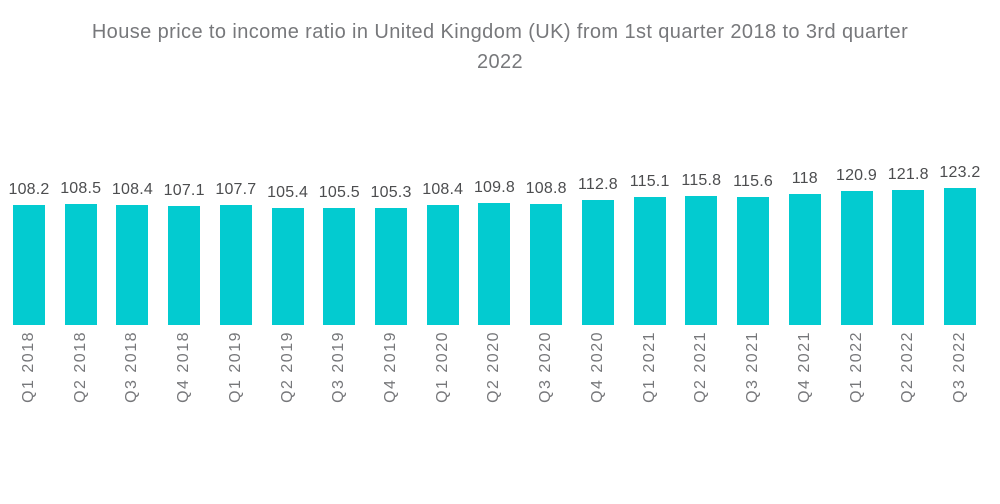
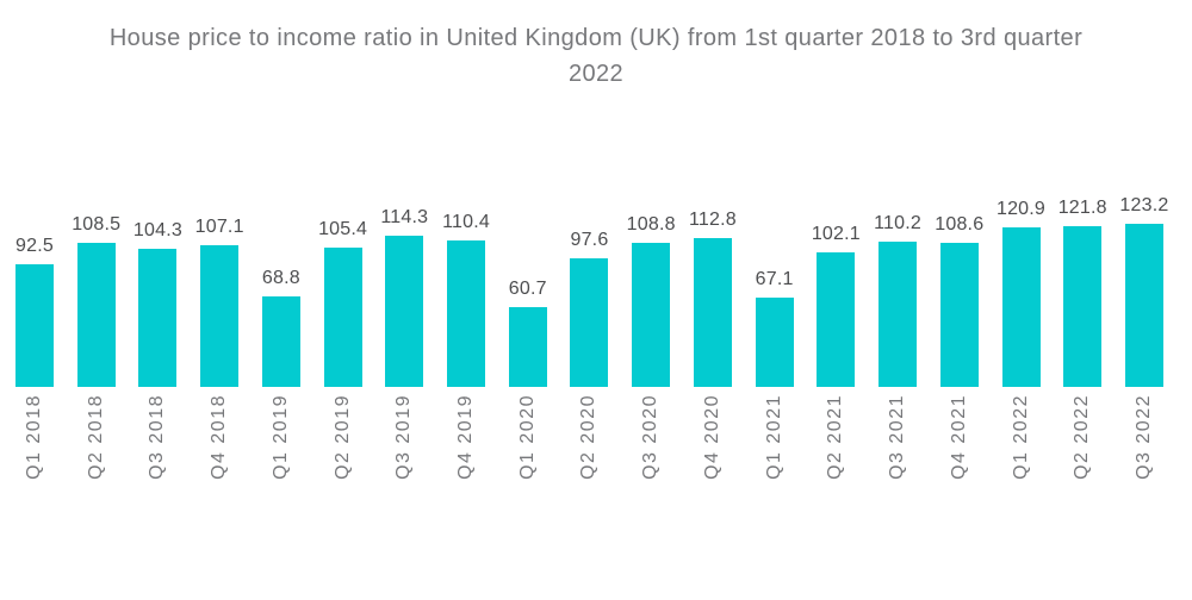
Q1 2018: 108.2 -> 92.5
Q3 2018: 108.4 -> 104.3
Q1 2019: 107.7 -> 68.8
Q3 2019: 105.5 -> 114.3
Q4 2019: 105.3 -> 110.4
Q1 2020: 108.4 -> 60.7
Q2 2020: 109.8 -> 97.6
Q1 2021: 115.1 -> 67.1
Q2 2021: 115.8 -> 102.1
Q3 2021: 115.6 -> 110.2
Q4 2021: 118 -> 108.6
